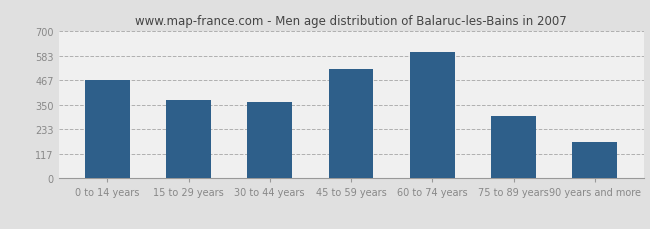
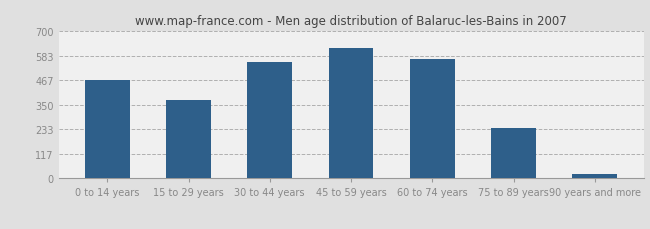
30 to 44 years: 365 -> 555
45 to 59 years: 520 -> 622
60 to 74 years: 600 -> 568
75 to 89 years: 295 -> 240
90 years and more: 175 -> 20
